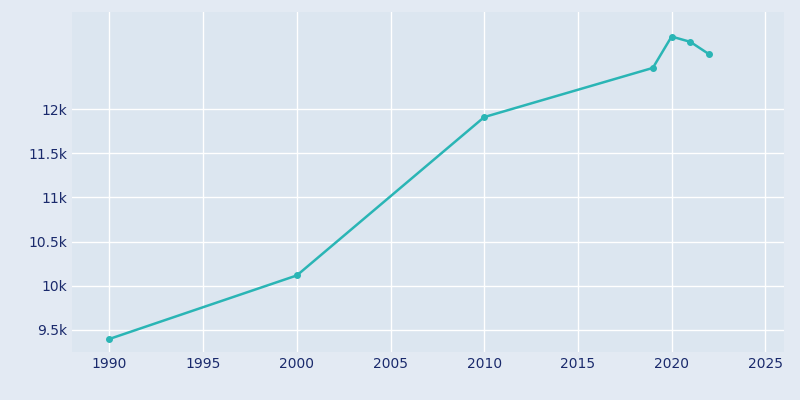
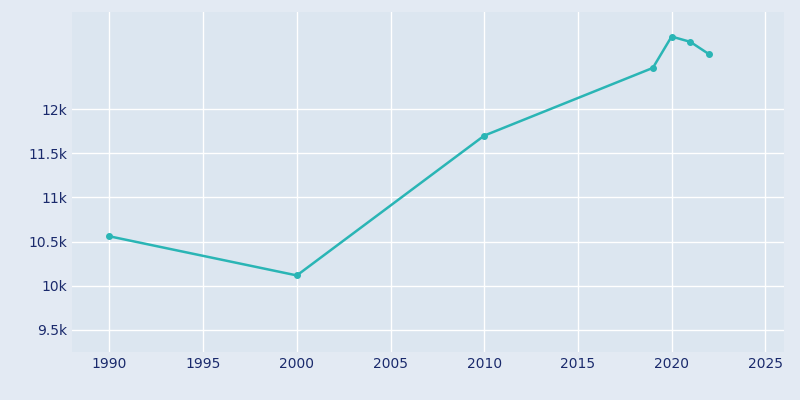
1990: 9.40k -> 10.56k
2010: 11.91k -> 11.70k
